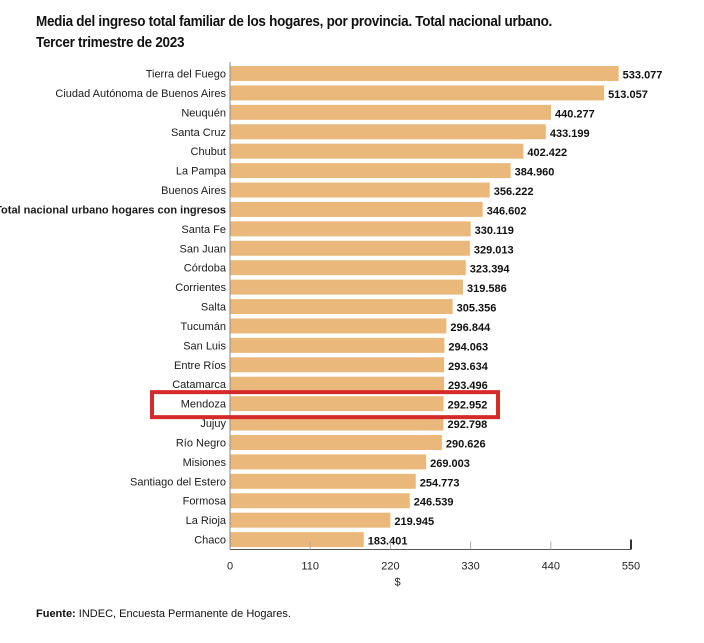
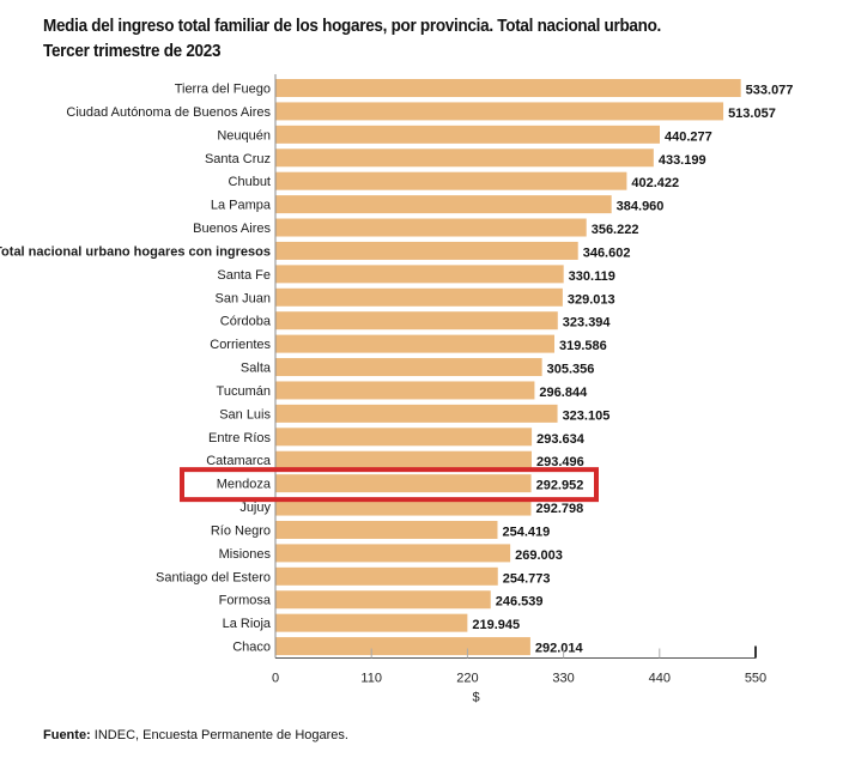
San Luis: 294.063 -> 323.105
Río Negro: 290.626 -> 254.419
Chaco: 183.401 -> 292.014
